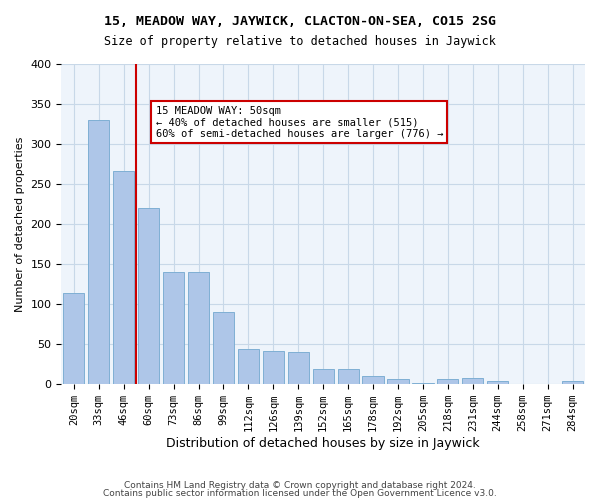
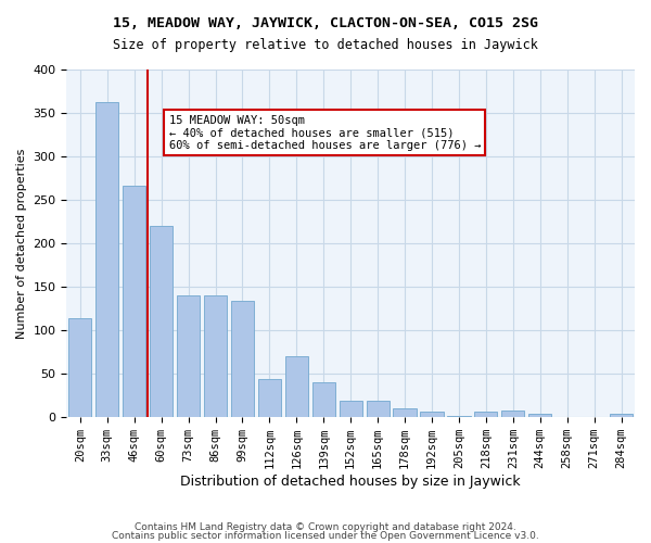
33sqm: 330 -> 362
99sqm: 90 -> 134
126sqm: 42 -> 70
